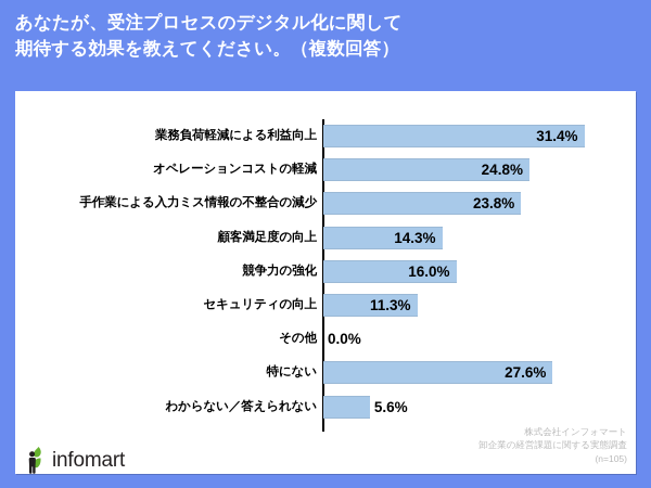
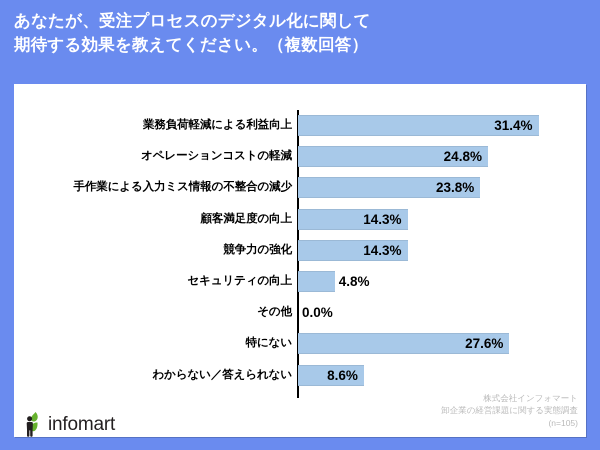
競争力の強化: 16.0% -> 14.3%
セキュリティの向上: 11.3% -> 4.8%
わからない／答えられない: 5.6% -> 8.6%
